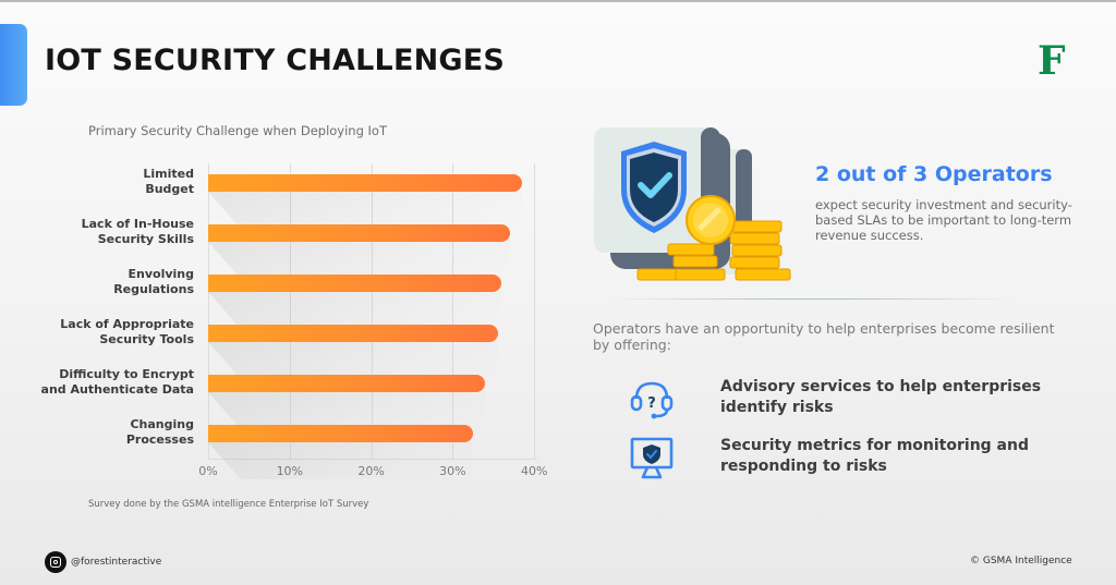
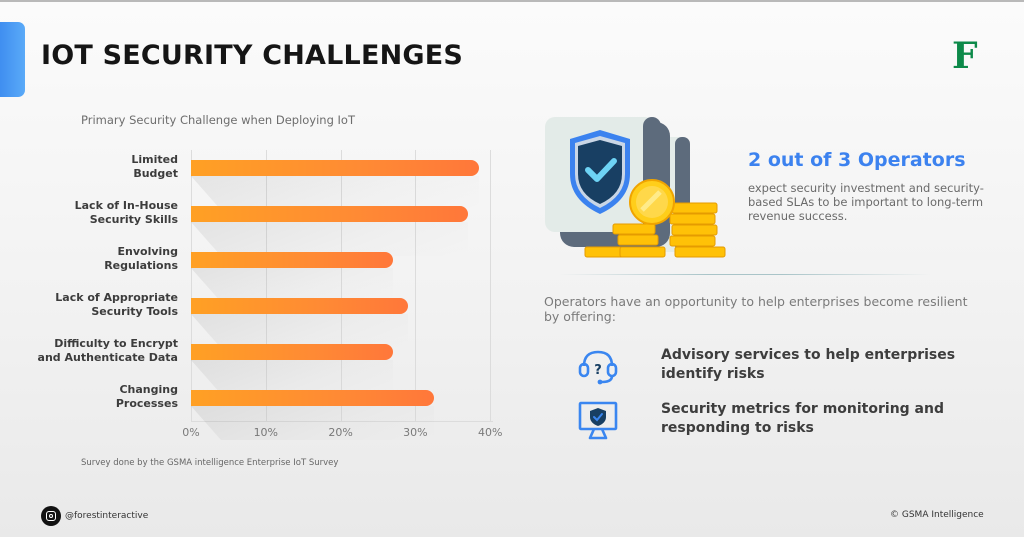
Envolving Regulations: 36% -> 27%
Lack of Appropriate Security Tools: 36% -> 29%
Difficulty to Encrypt and Authenticate Data: 34% -> 27%
